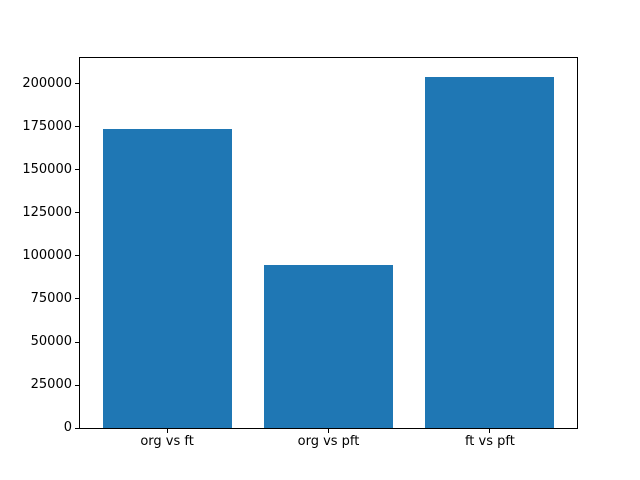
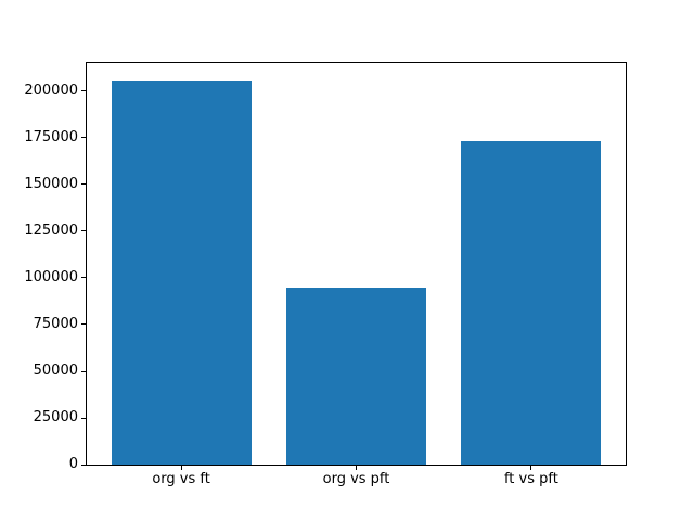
org vs ft: 174000 -> 205000
ft vs pft: 204000 -> 173000
